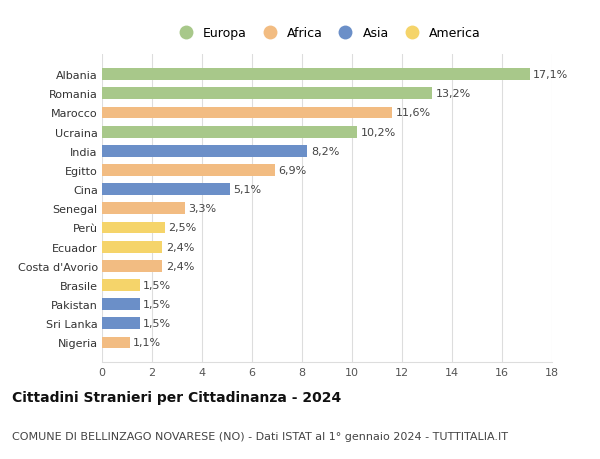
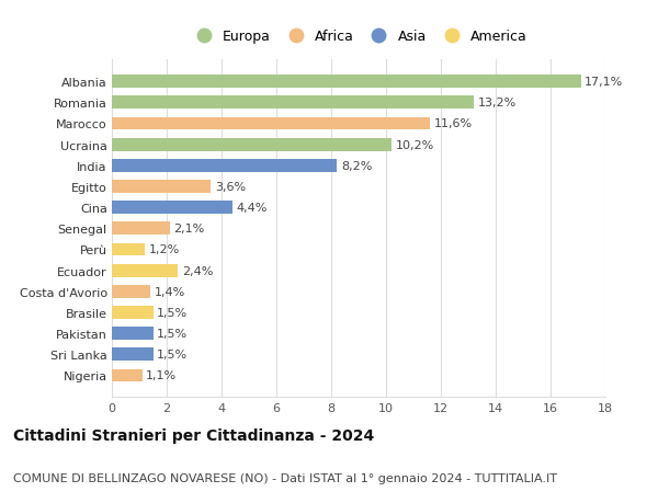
Egitto: 6,9% -> 3,6%
Cina: 5,1% -> 4,4%
Senegal: 3,3% -> 2,1%
Perù: 2,5% -> 1,2%
Costa d'Avorio: 2,4% -> 1,4%
